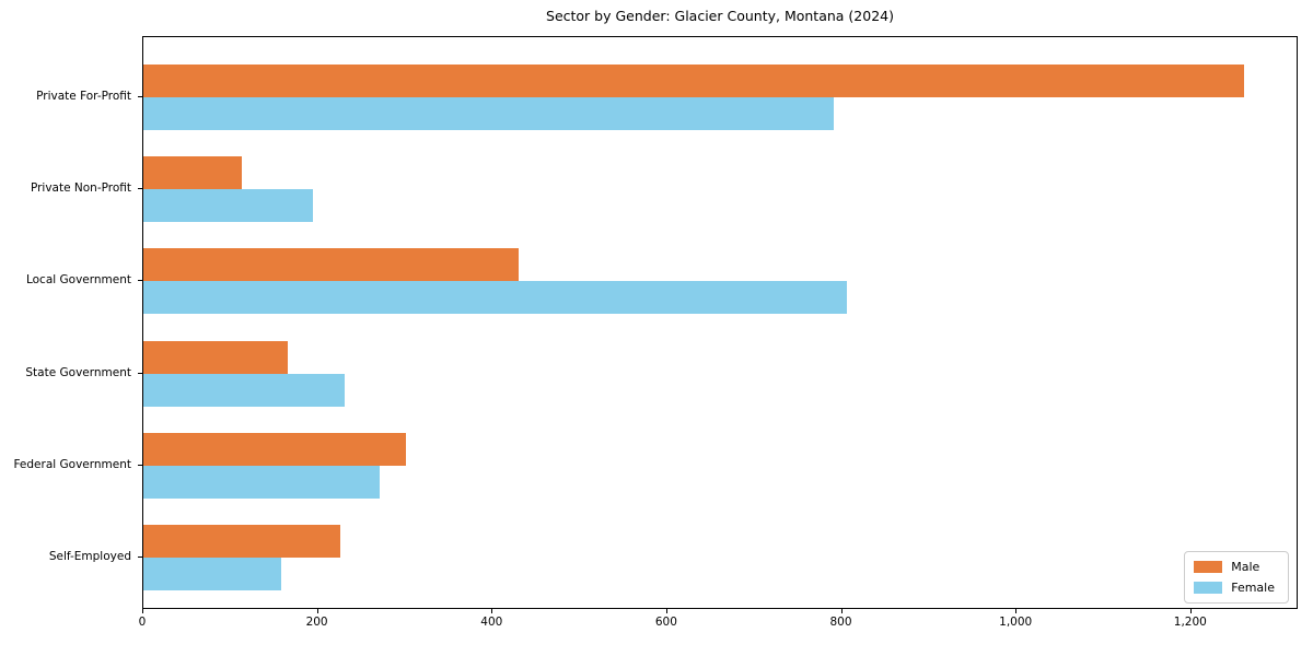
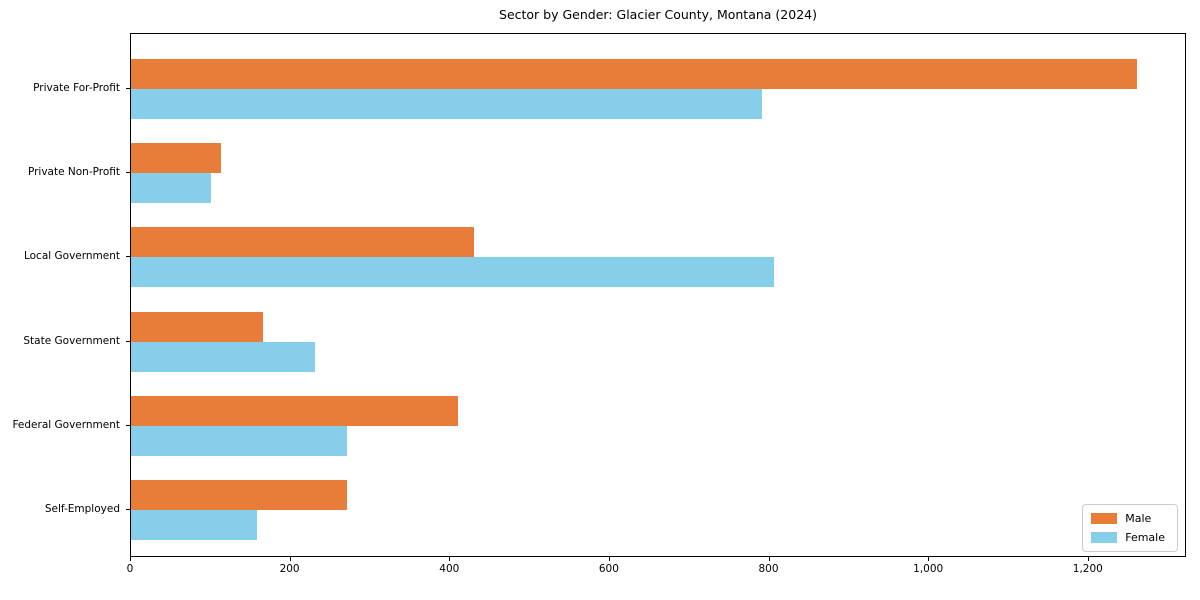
Female/Private Non-Profit: 190 -> 100
Male/Federal Government: 300 -> 410
Male/Self-Employed: 220 -> 270
